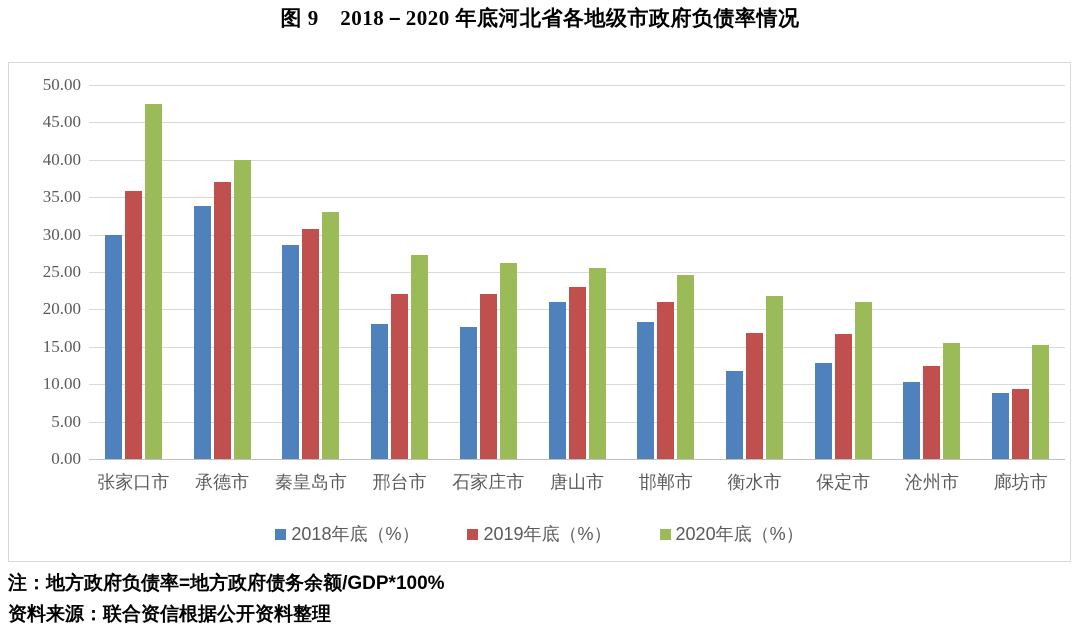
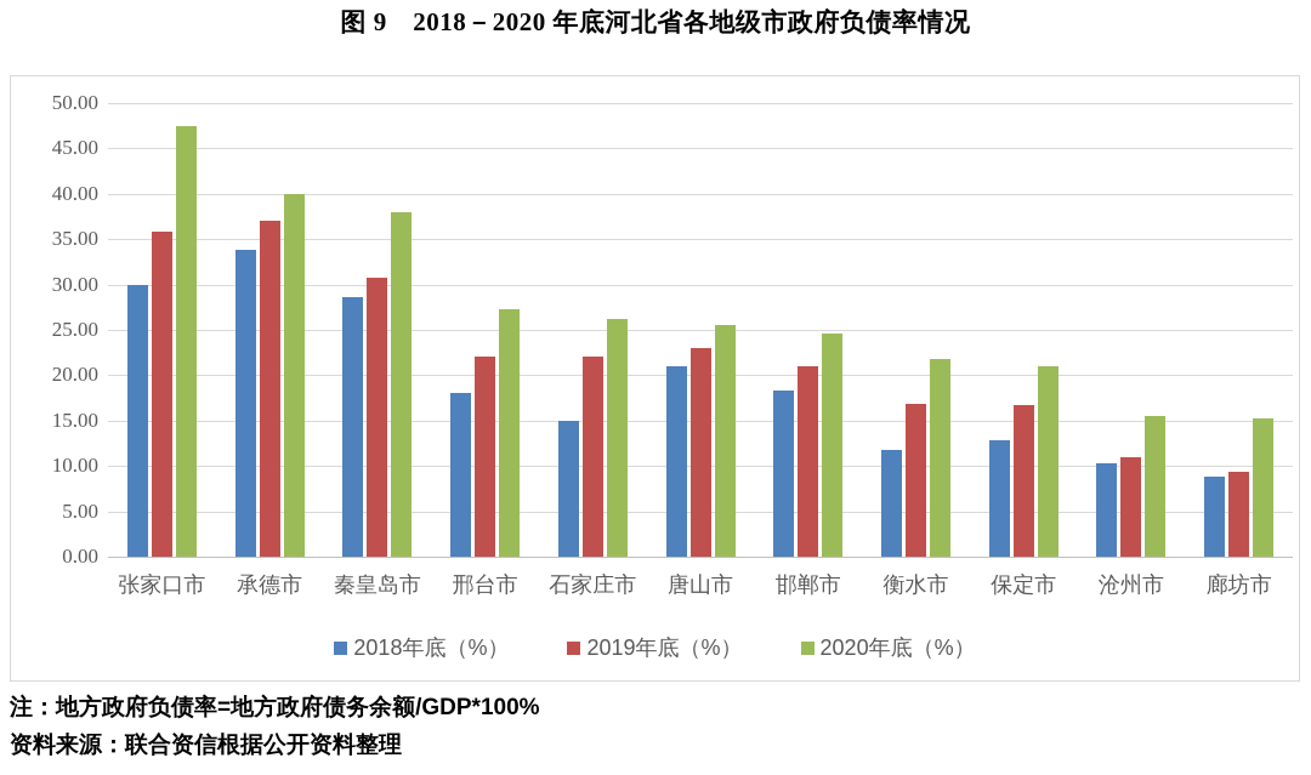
2020年底（%）/秦皇岛市: 33 -> 38
2018年底（%）/石家庄市: 18 -> 15
2019年底（%）/沧州市: 12 -> 11
